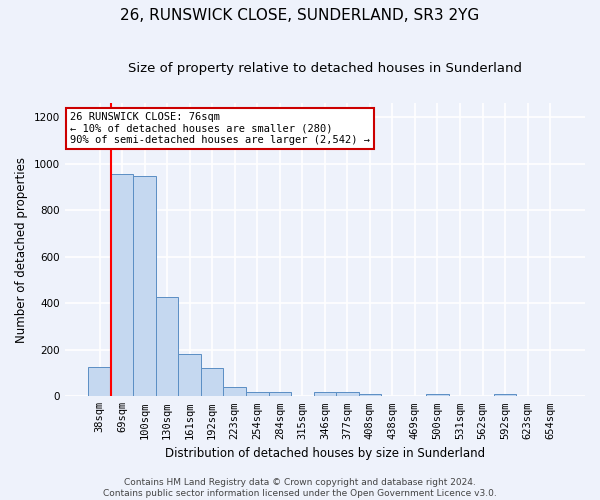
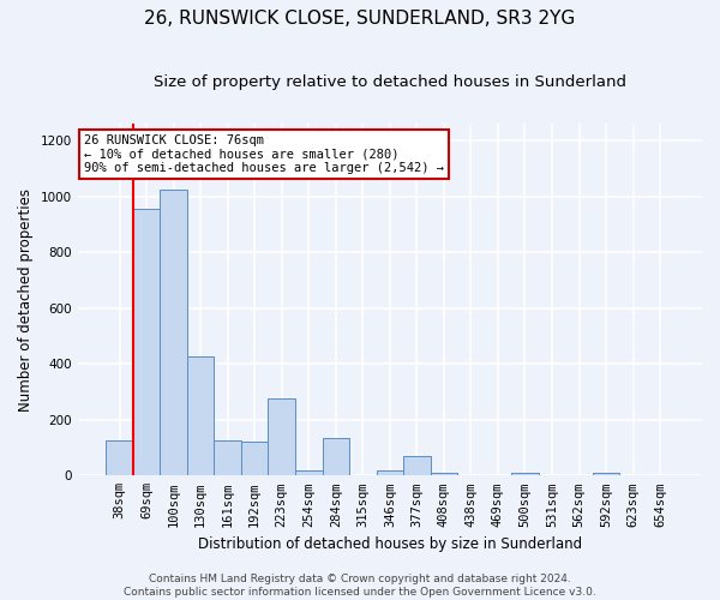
100sqm: 948 -> 1025
161sqm: 183 -> 125
223sqm: 42 -> 275
284sqm: 20 -> 135
377sqm: 18 -> 70
